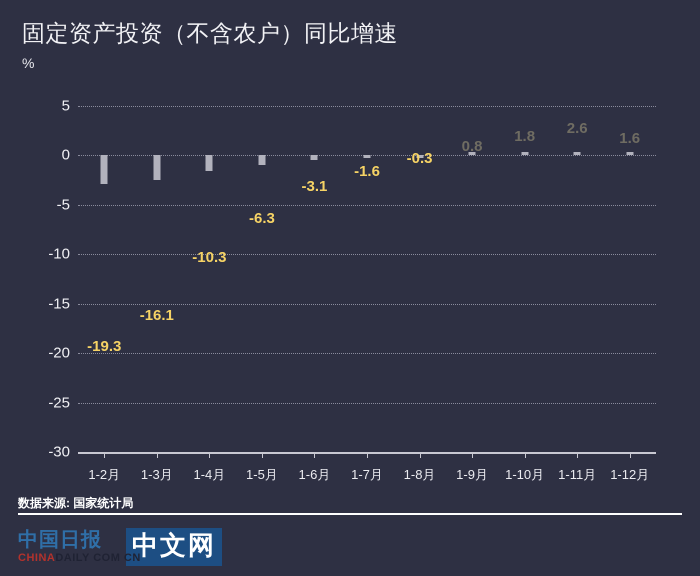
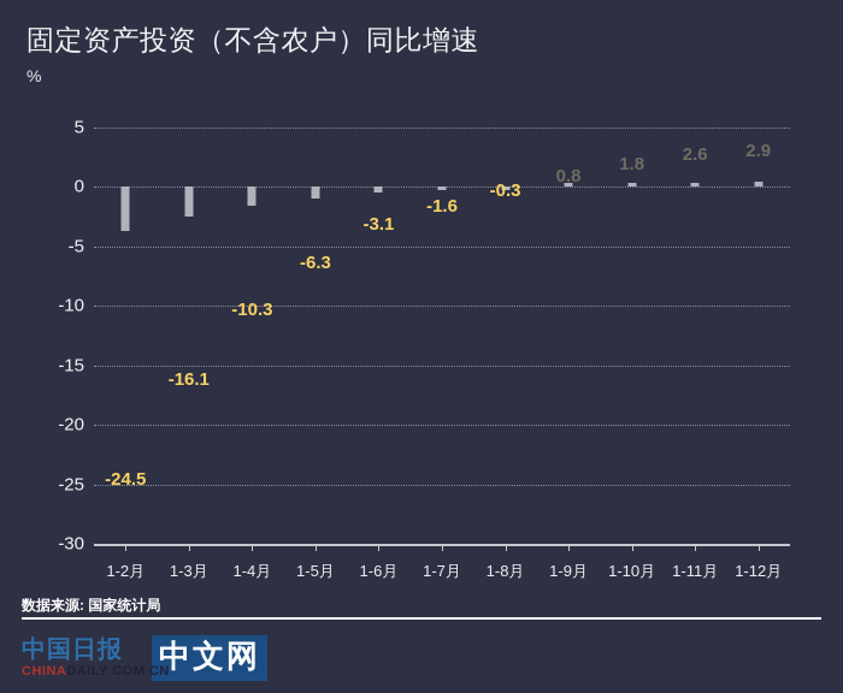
1-2月: -19.3 -> -24.5
1-12月: 1.6 -> 2.9
